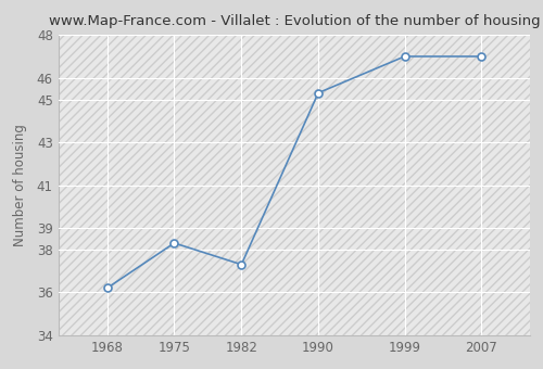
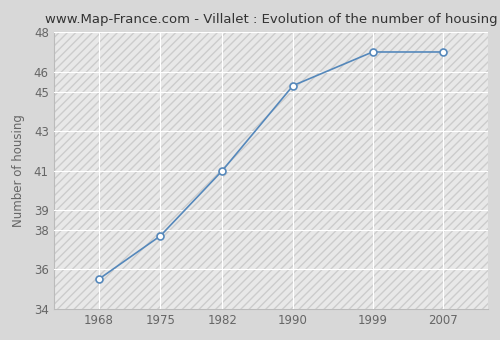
1968: 36.2 -> 35.5
1975: 38.3 -> 37.7
1982: 37.3 -> 41.0
